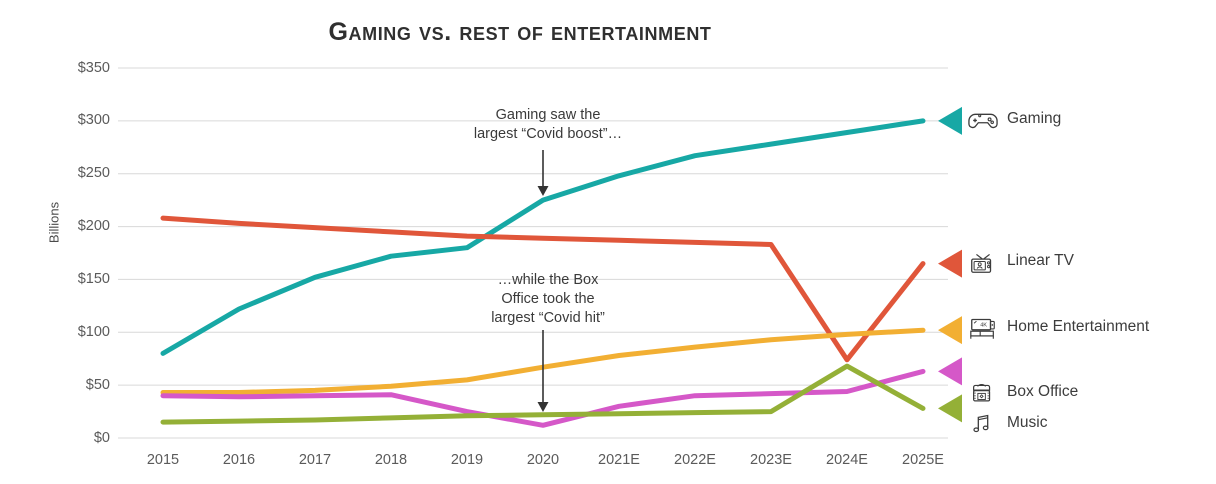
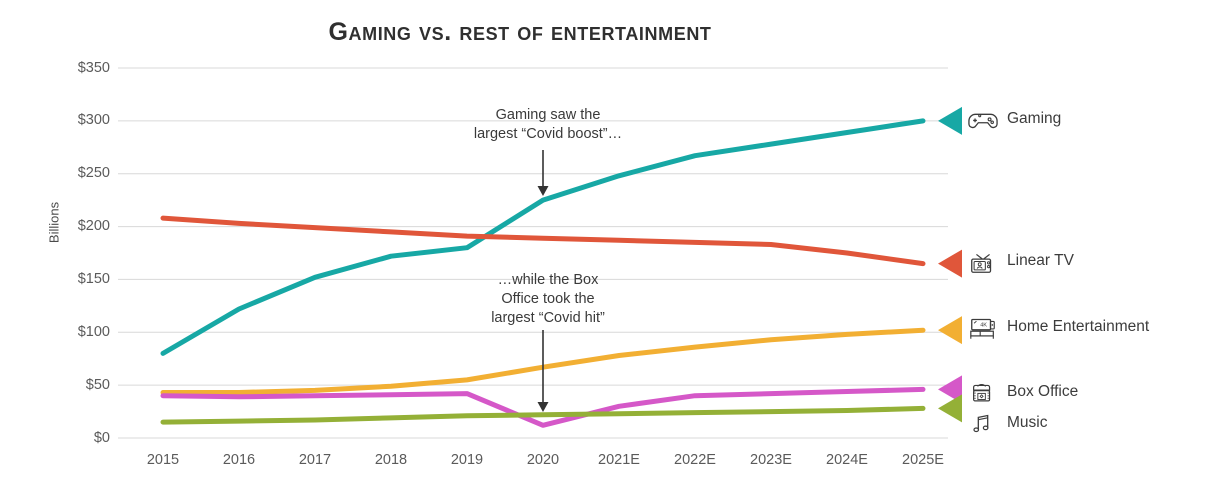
Box Office/2019: $25 -> $42
Linear TV/2024E: $74 -> $175
Music/2024E: $68 -> $26
Box Office/2025E: $63 -> $46
